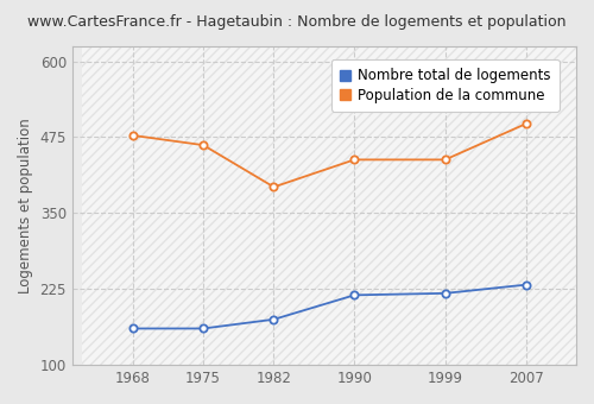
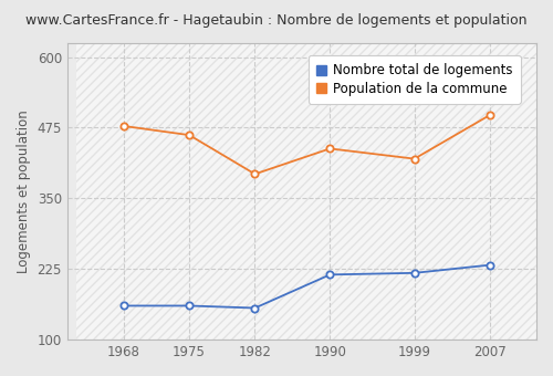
Nombre total de logements/1982: 175 -> 156
Population de la commune/1999: 438 -> 420
